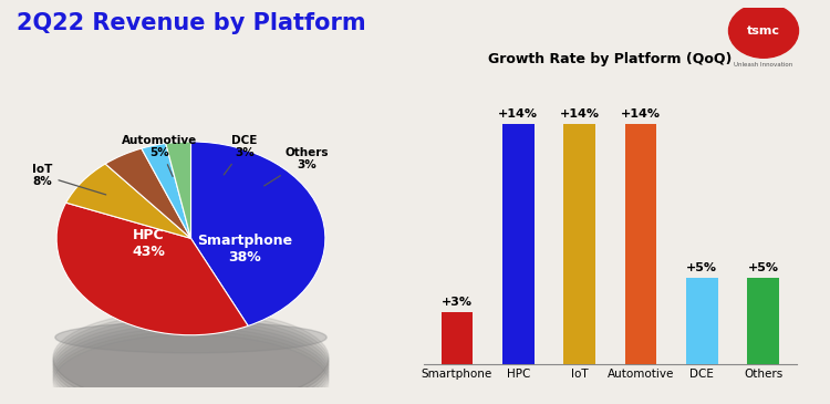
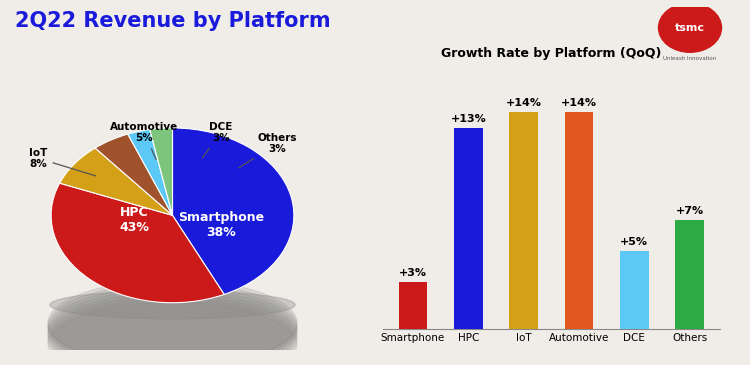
HPC: +14% -> +13%
Others: +5% -> +7%
